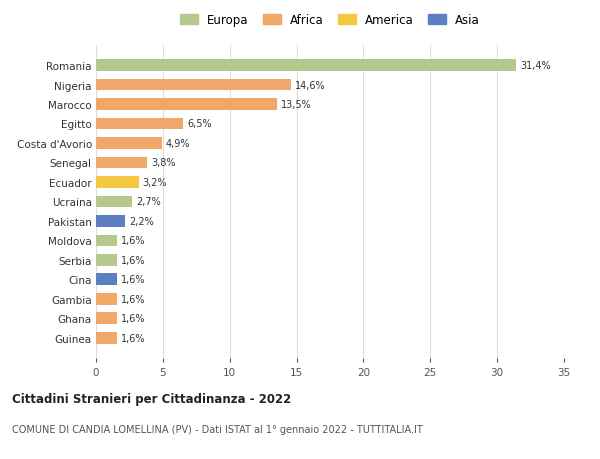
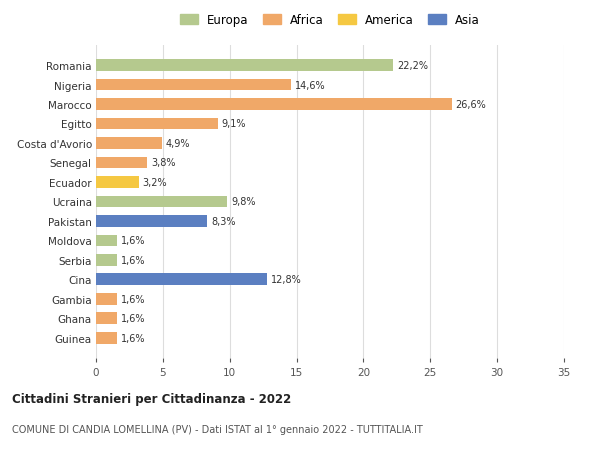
Romania: 31,4% -> 22,2%
Marocco: 13,5% -> 26,6%
Egitto: 6,5% -> 9,1%
Ucraina: 2,7% -> 9,8%
Pakistan: 2,2% -> 8,3%
Cina: 1,6% -> 12,8%
